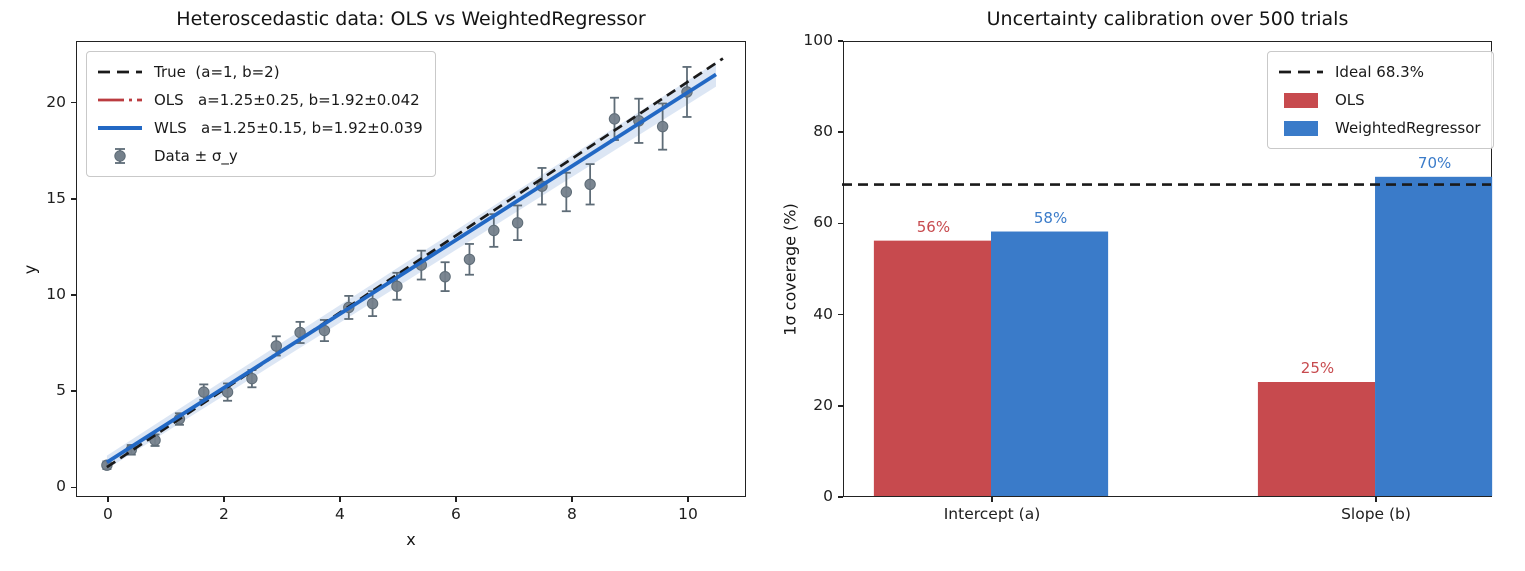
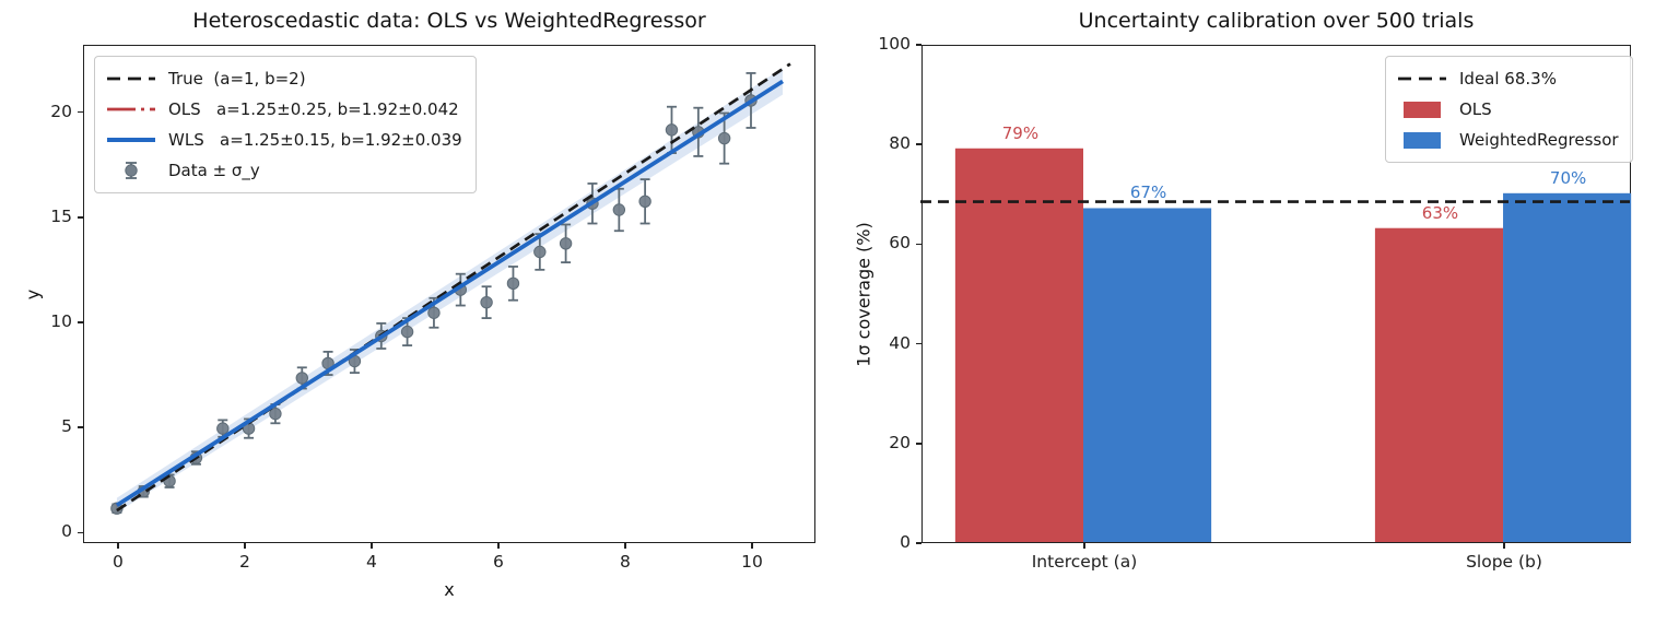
Uncertainty calibration over 500 trials/OLS/Intercept (a): 56% -> 79%
Uncertainty calibration over 500 trials/WeightedRegressor/Intercept (a): 58% -> 67%
Uncertainty calibration over 500 trials/OLS/Slope (b): 25% -> 63%
